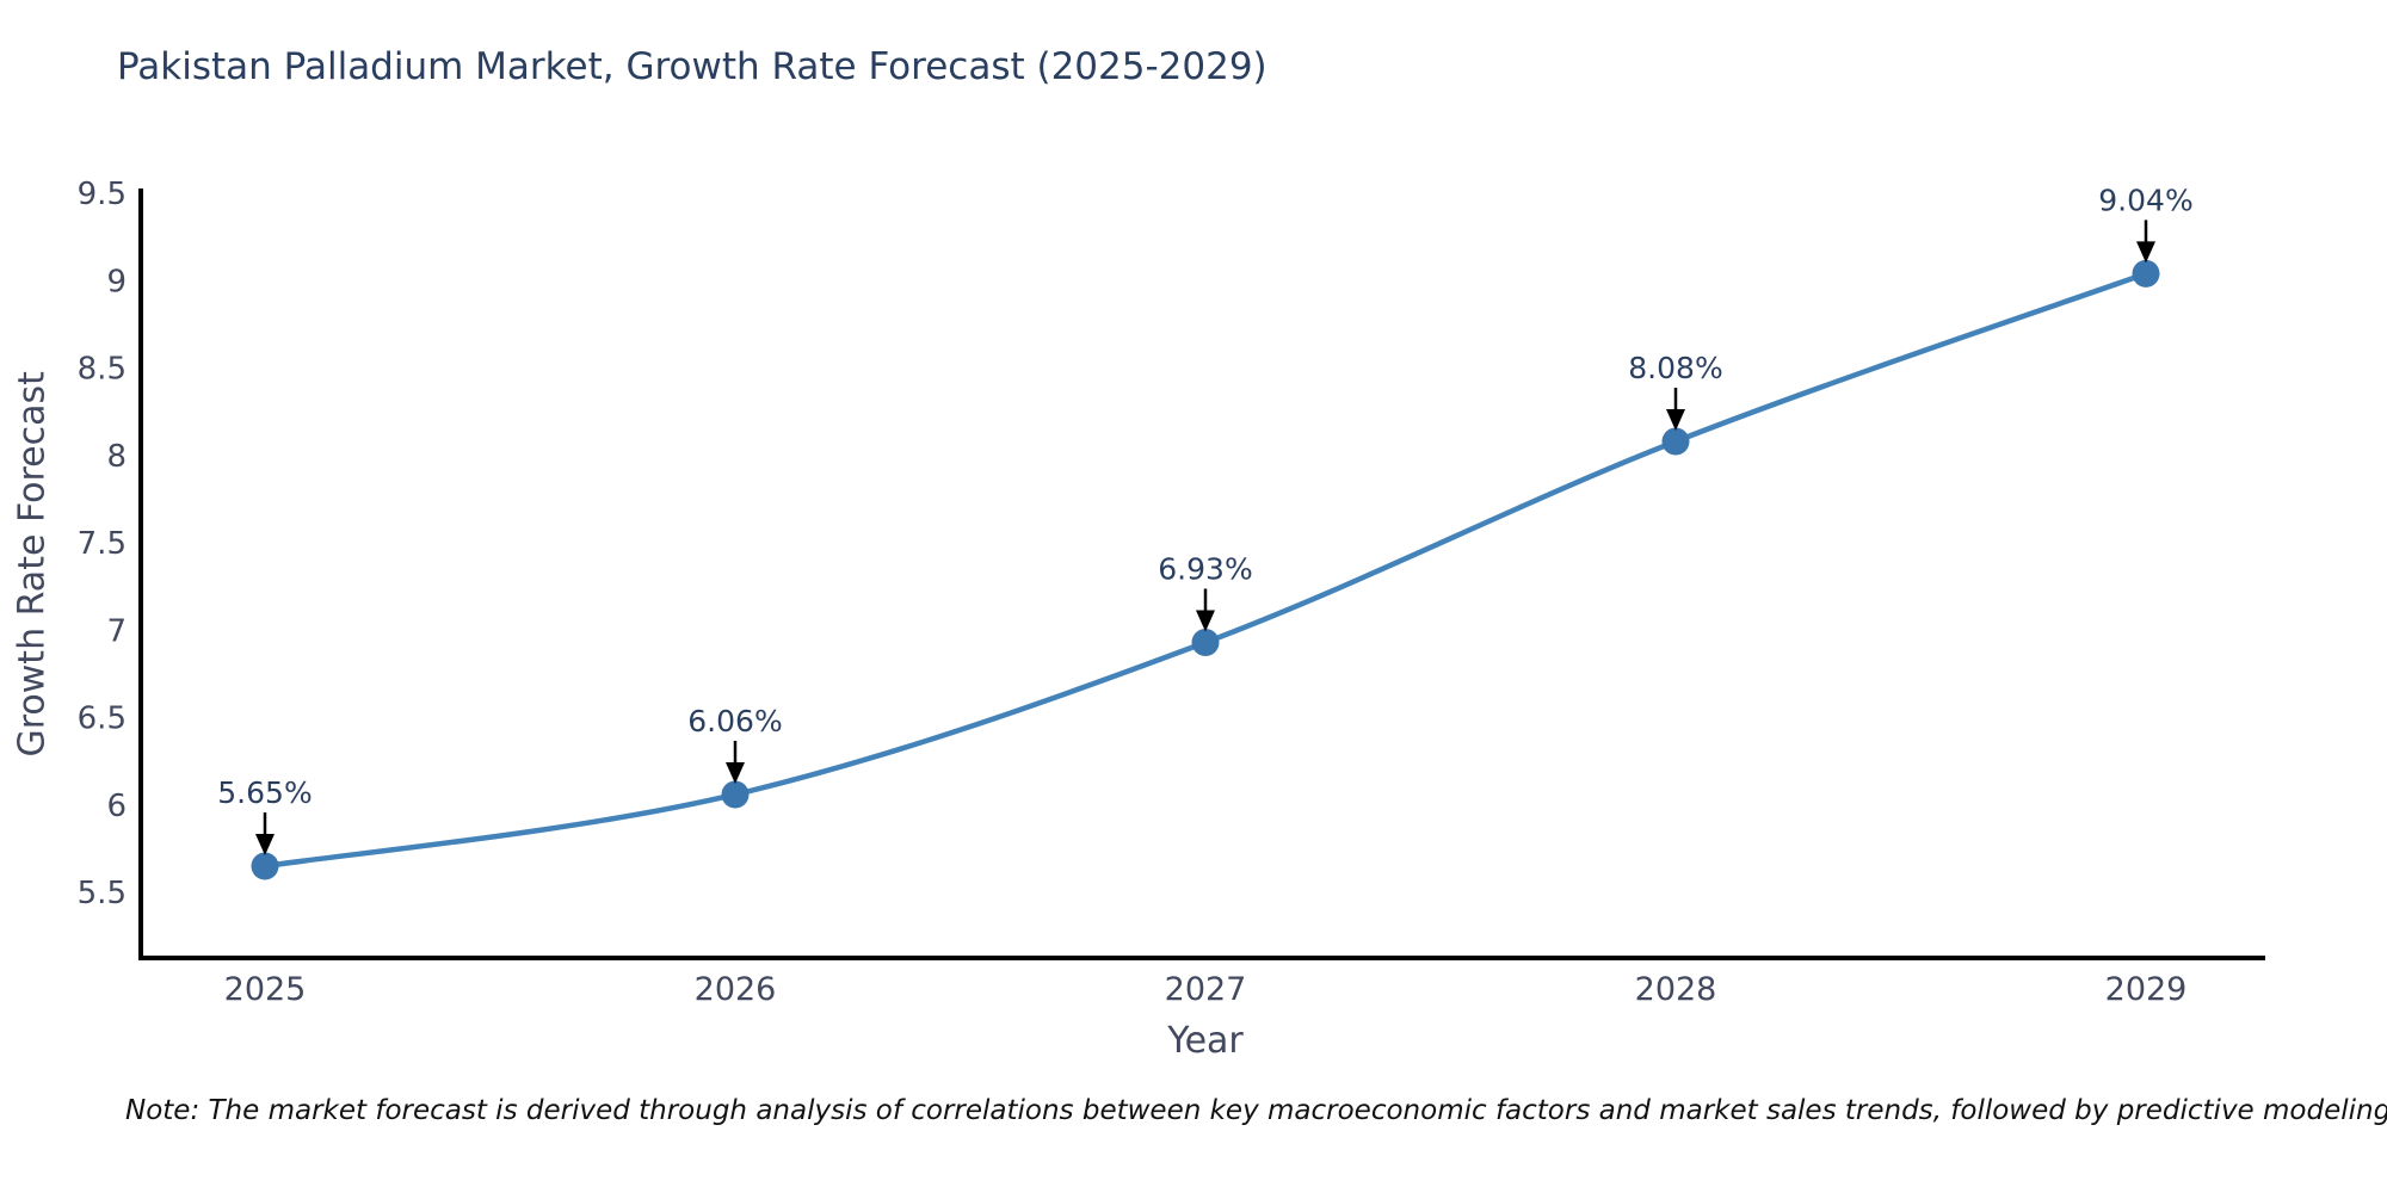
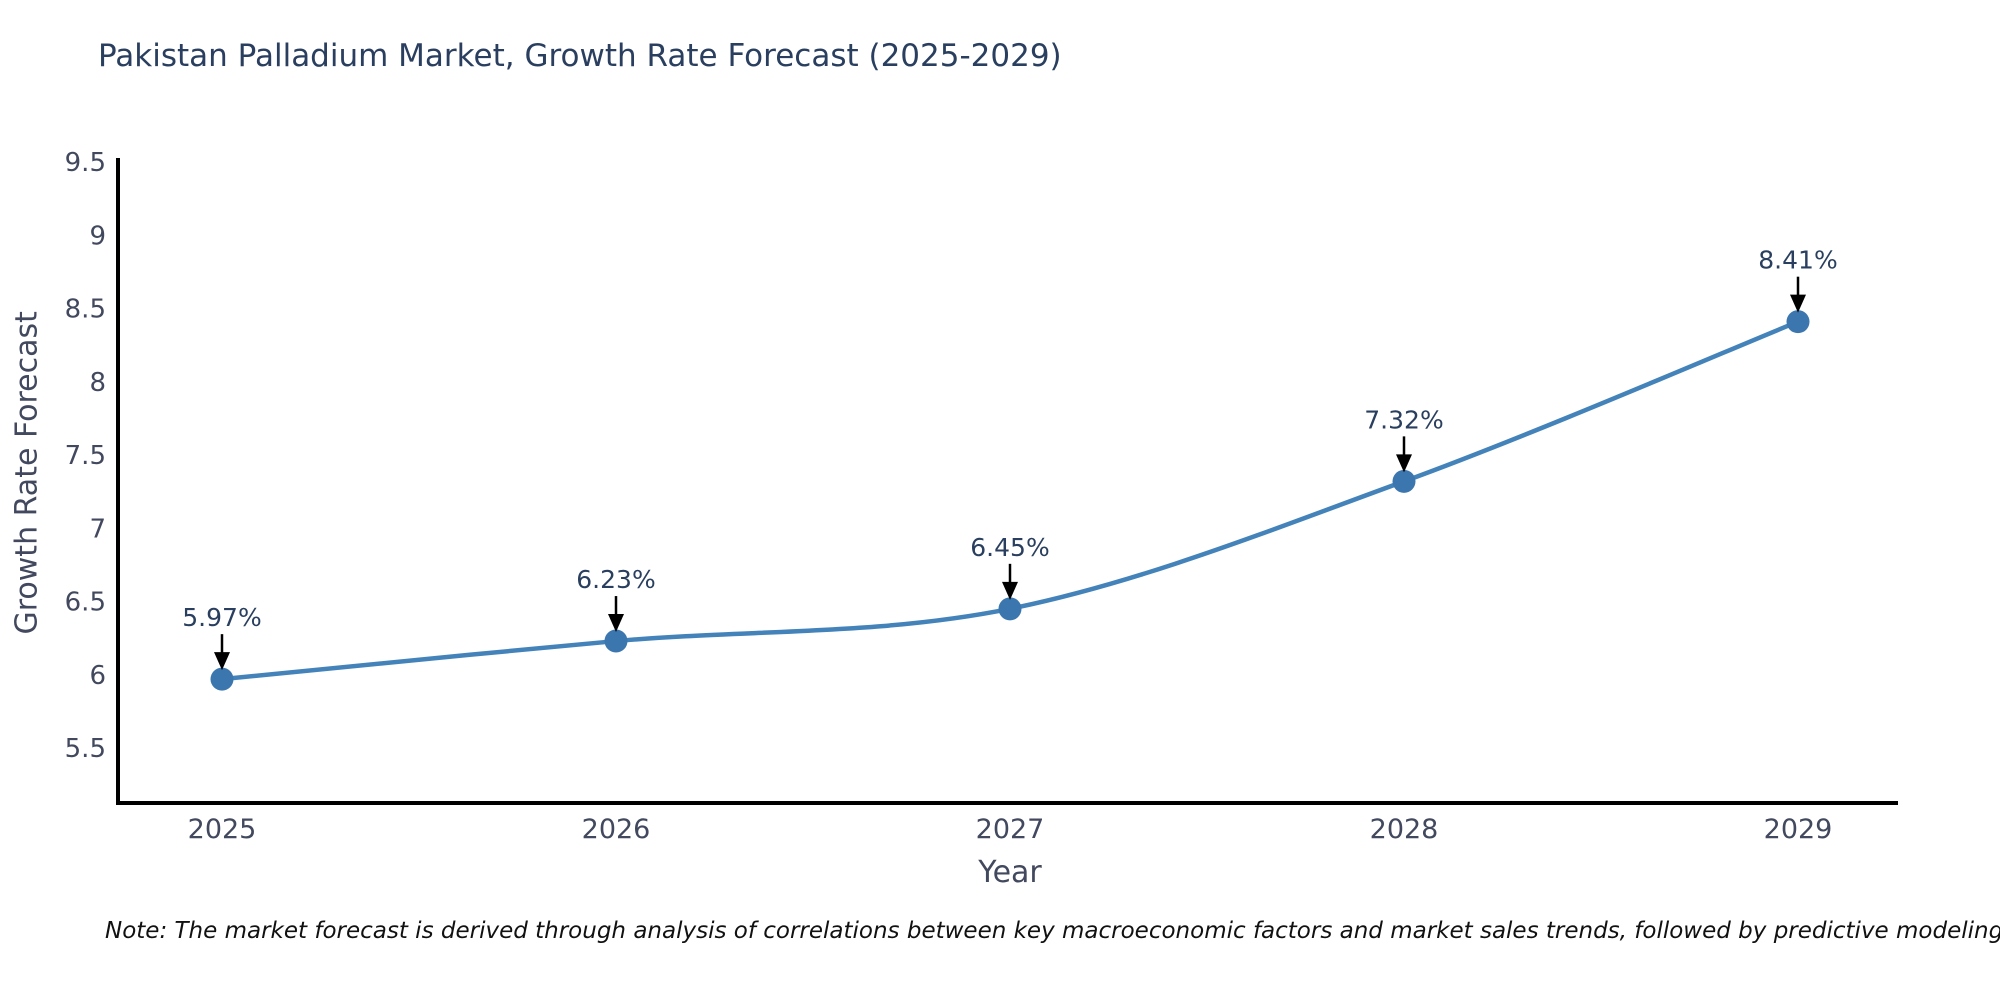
2025: 5.65% -> 5.97%
2026: 6.06% -> 6.23%
2027: 6.93% -> 6.45%
2028: 8.08% -> 7.32%
2029: 9.04% -> 8.41%
